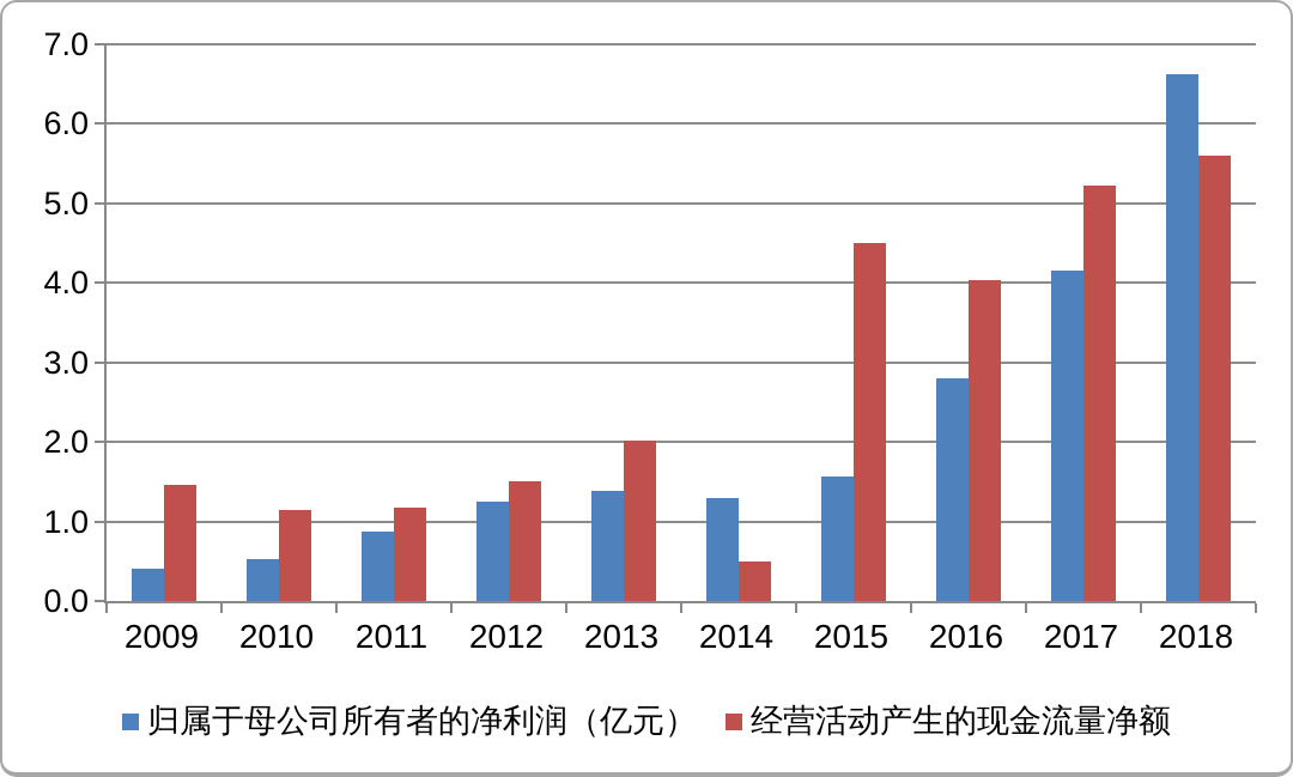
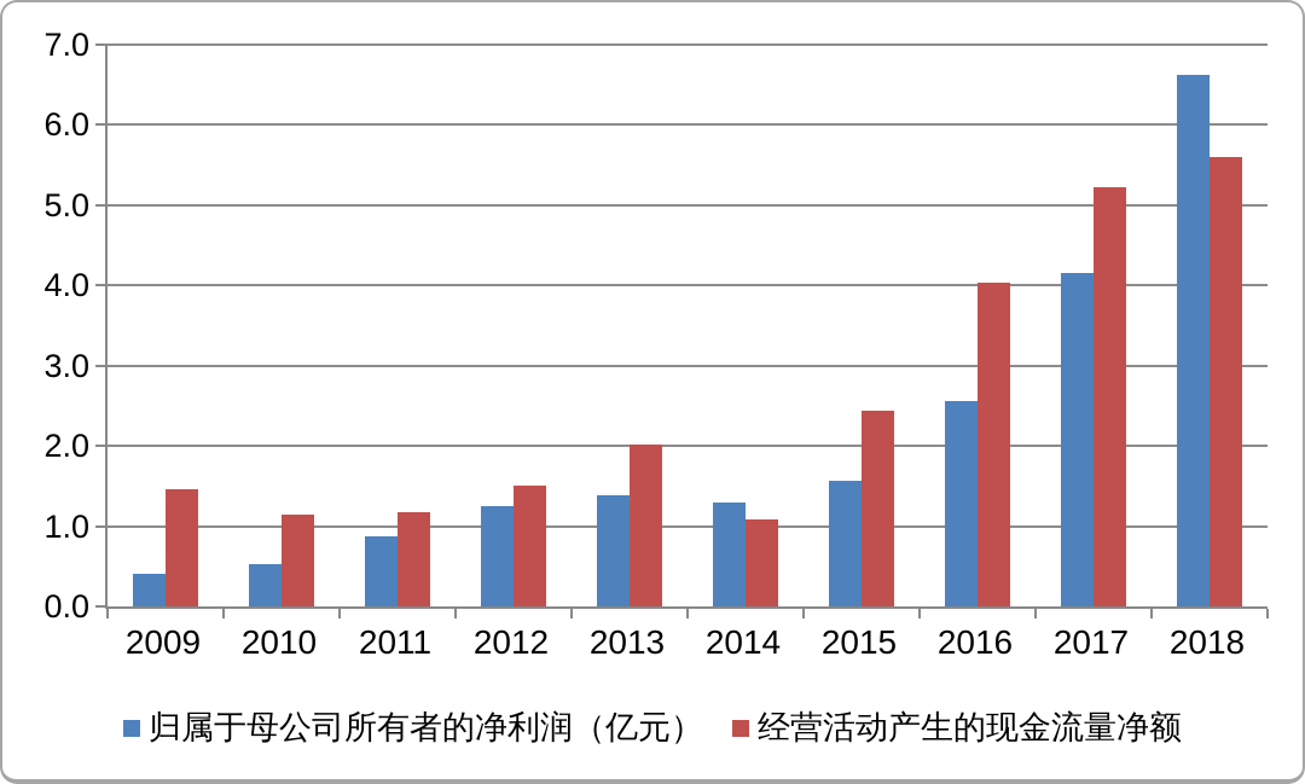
经营活动产生的现金流量净额/2014: 0.5 -> 1.1
经营活动产生的现金流量净额/2015: 4.5 -> 2.4
归属于母公司所有者的净利润（亿元）/2016: 2.8 -> 2.6
